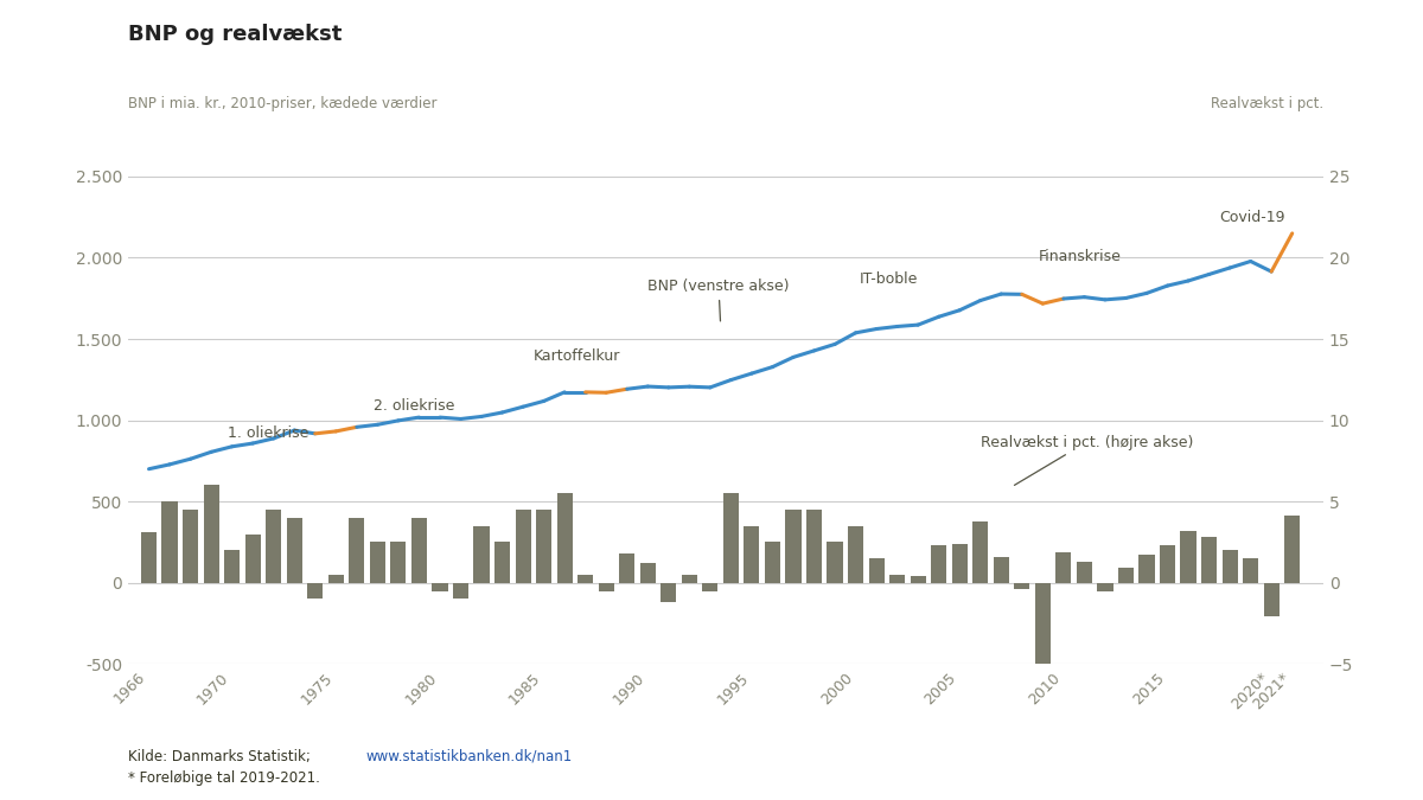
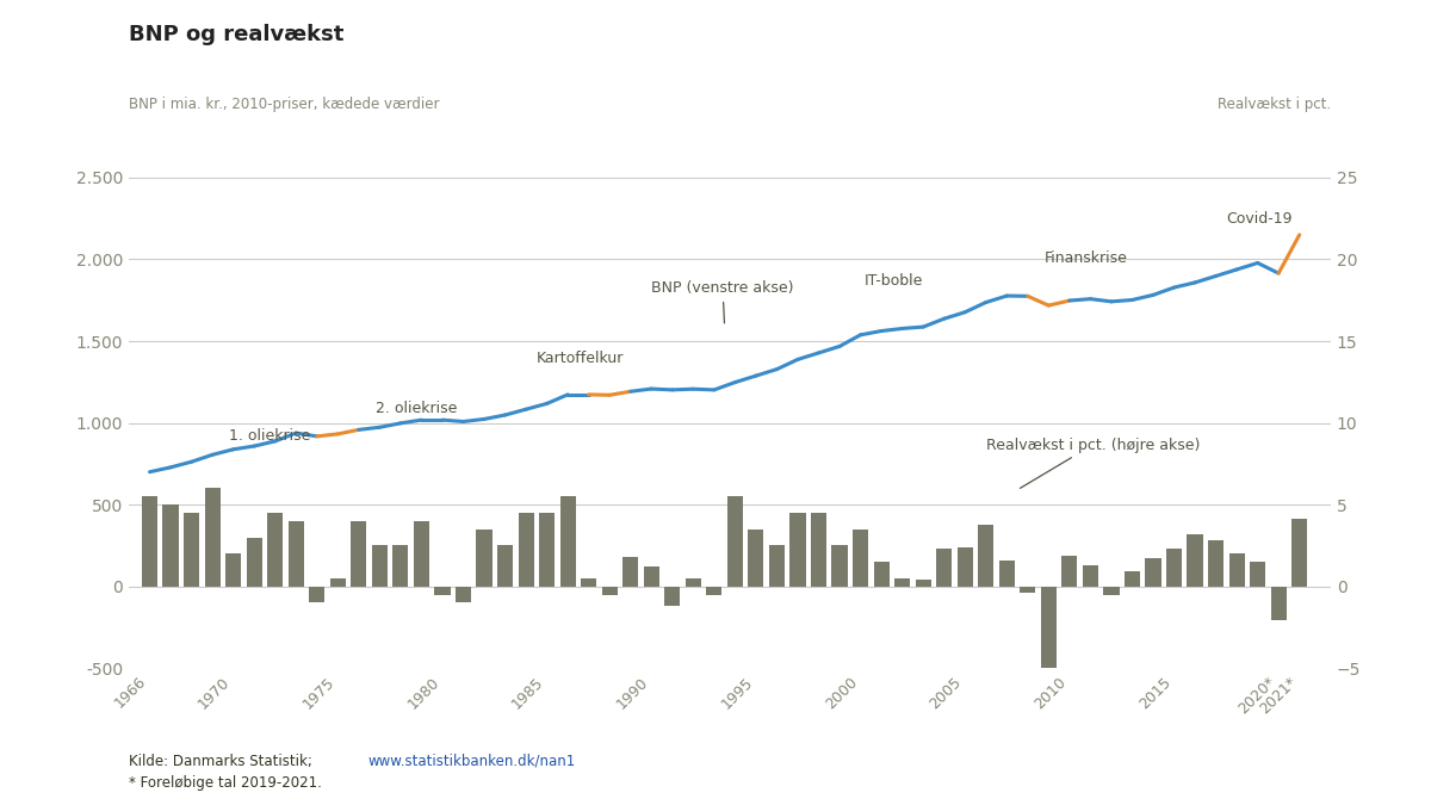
1966: 3.1 -> 5.5
